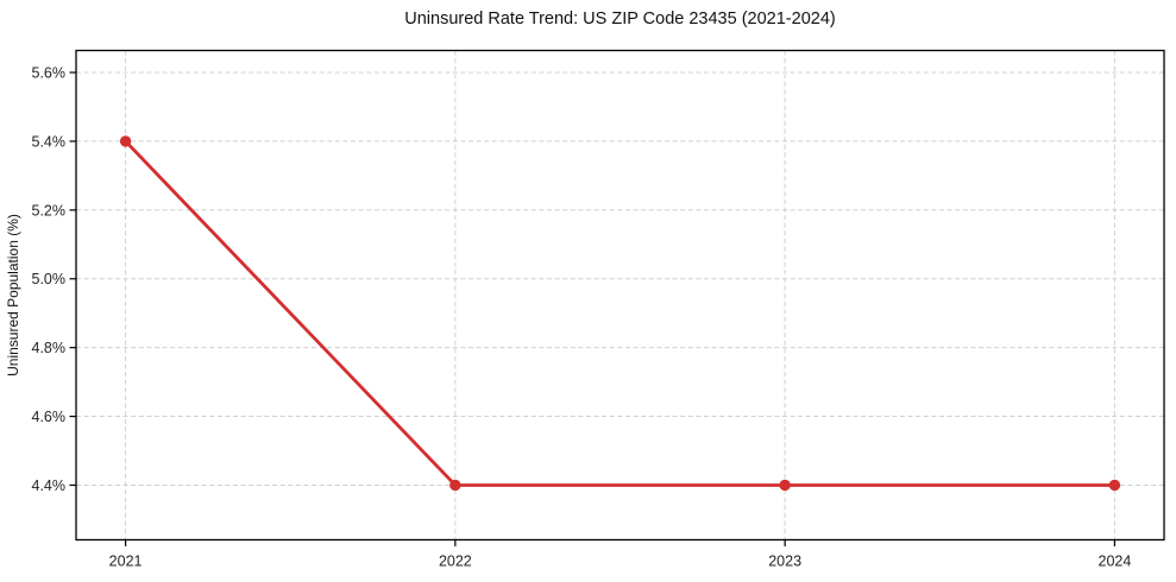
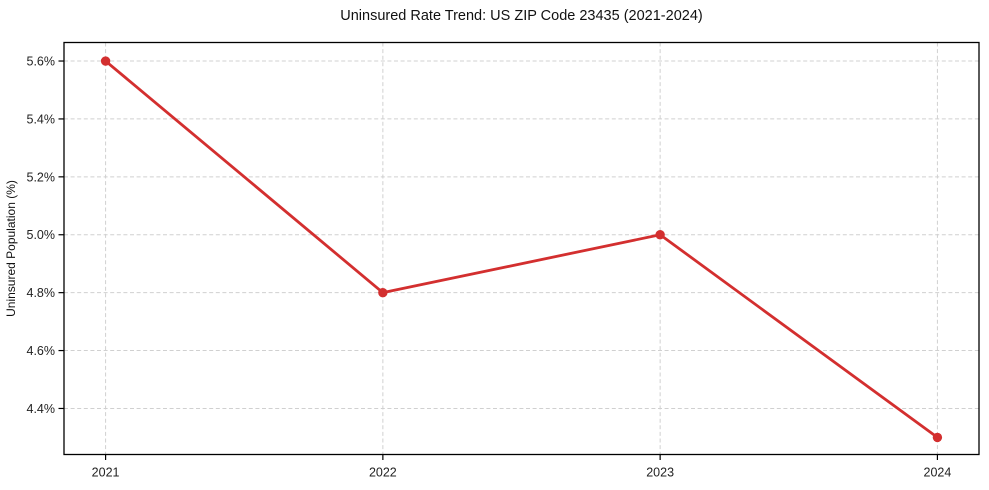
2021: 5.4% -> 5.6%
2022: 4.4% -> 4.8%
2023: 4.4% -> 5.0%
2024: 4.4% -> 4.3%
